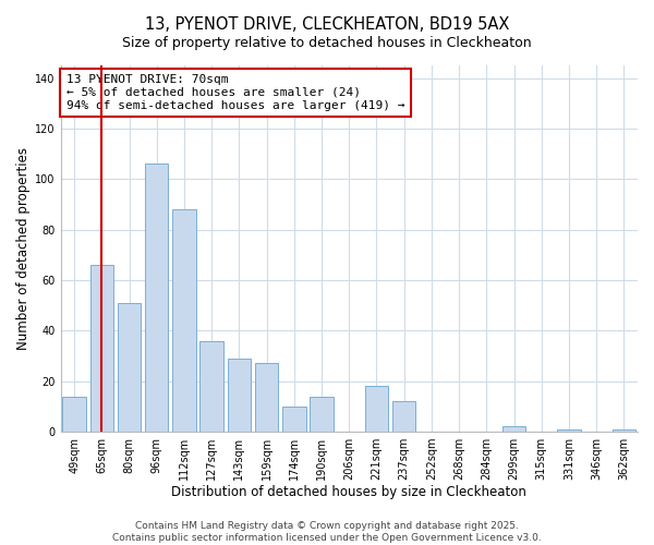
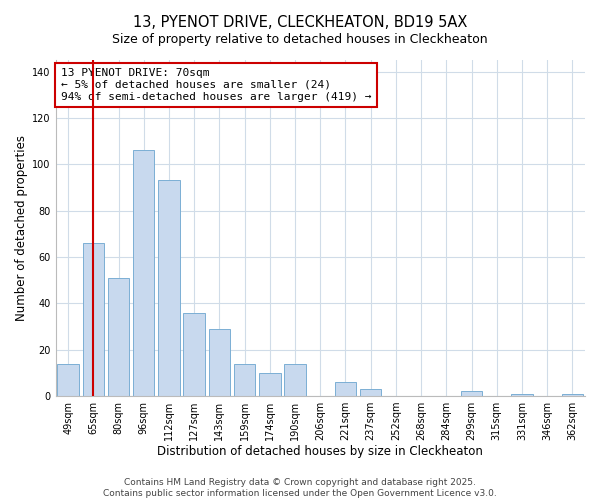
112sqm: 88 -> 93
159sqm: 27 -> 14
221sqm: 18 -> 6
237sqm: 12 -> 3
